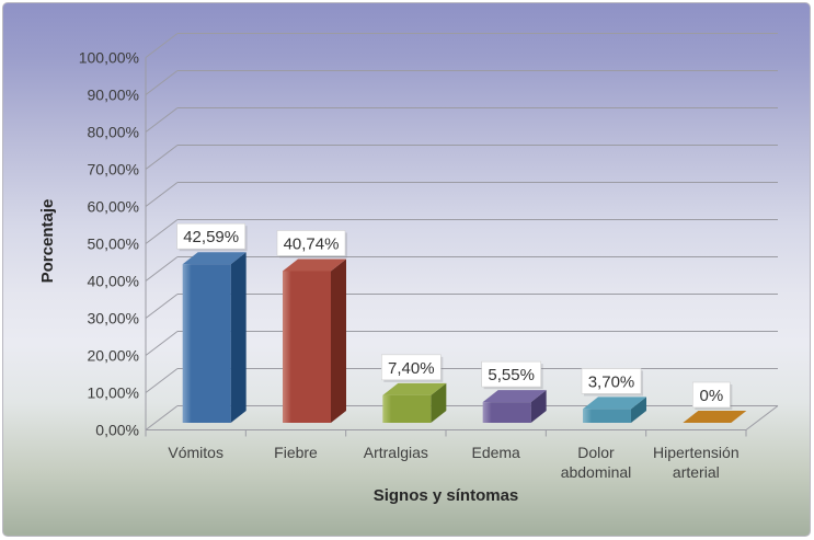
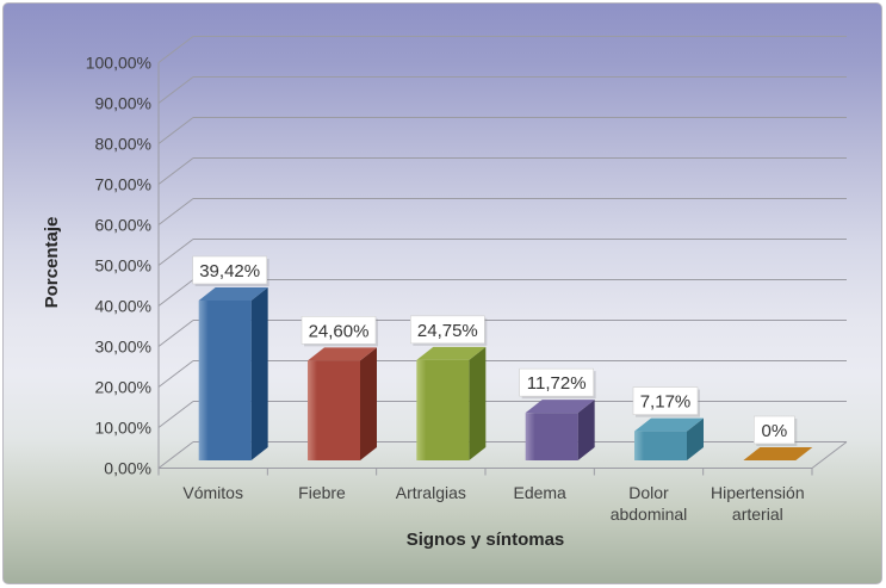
Vómitos: 42,59% -> 39,42%
Fiebre: 40,74% -> 24,60%
Artralgias: 7,40% -> 24,75%
Edema: 5,55% -> 11,72%
Dolor abdominal: 3,70% -> 7,17%
